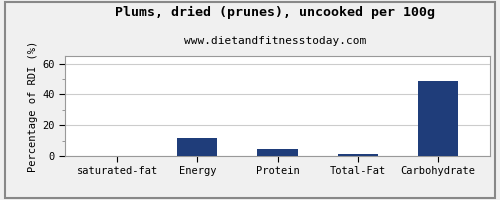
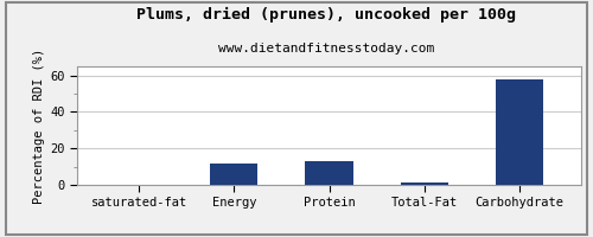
Protein: 4 -> 13
Carbohydrate: 49 -> 58
